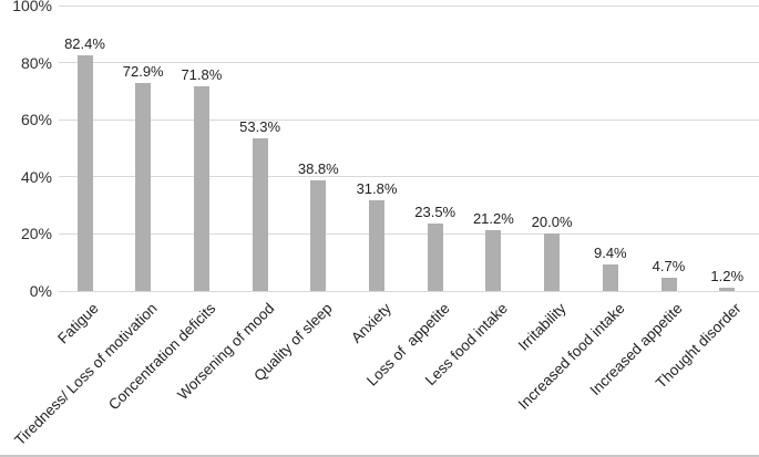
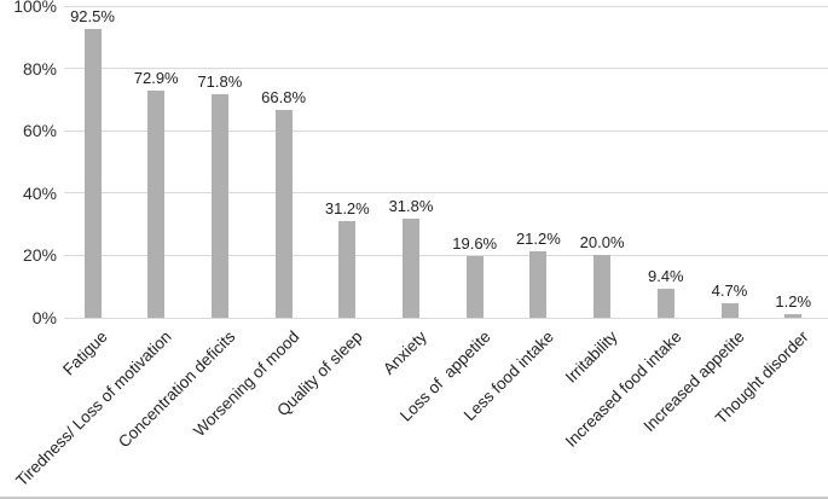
Fatigue: 82.4% -> 92.5%
Worsening of mood: 53.3% -> 66.8%
Quality of sleep: 38.8% -> 31.2%
Loss of appetite: 23.5% -> 19.6%
